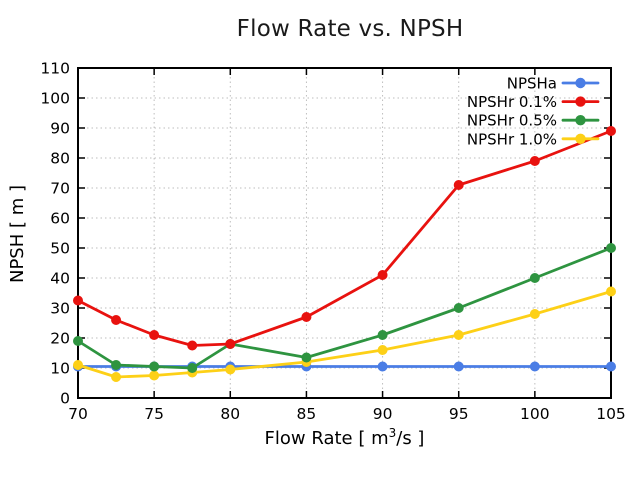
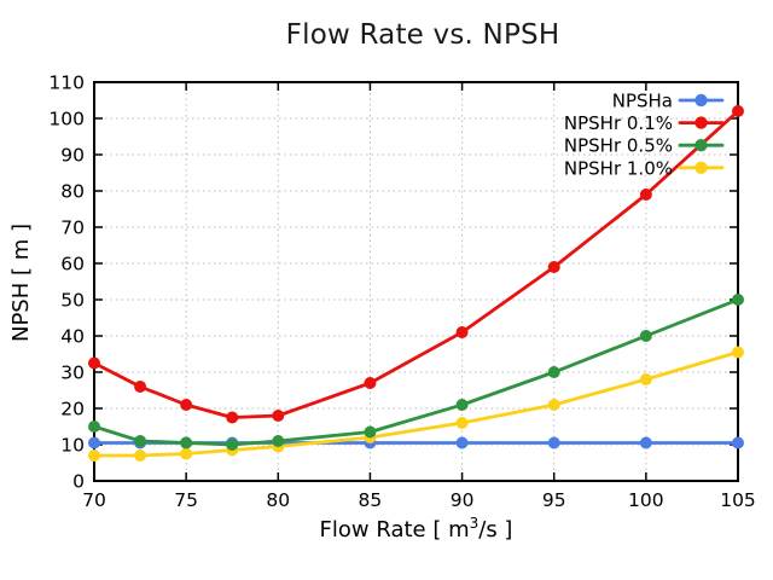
NPSHr 0.5%/70: 19 -> 15
NPSHr 1.0%/70: 11 -> 7
NPSHr 0.5%/80: 18 -> 11
NPSHr 0.1%/95: 71 -> 59
NPSHr 0.1%/105: 89 -> 102
